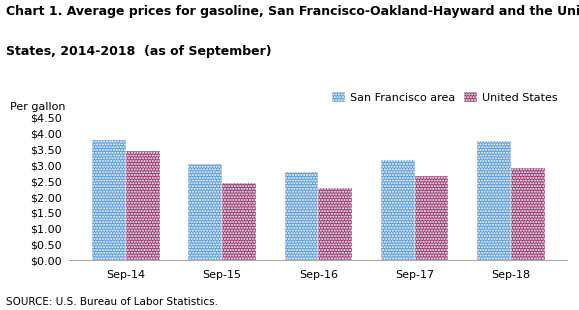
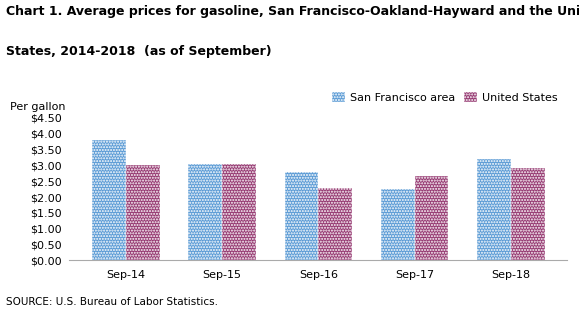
United States/Sep-14: $3.45 -> $3.00
United States/Sep-15: $2.45 -> $3.05
San Francisco area/Sep-17: $3.17 -> $2.25
San Francisco area/Sep-18: $3.77 -> $3.20
